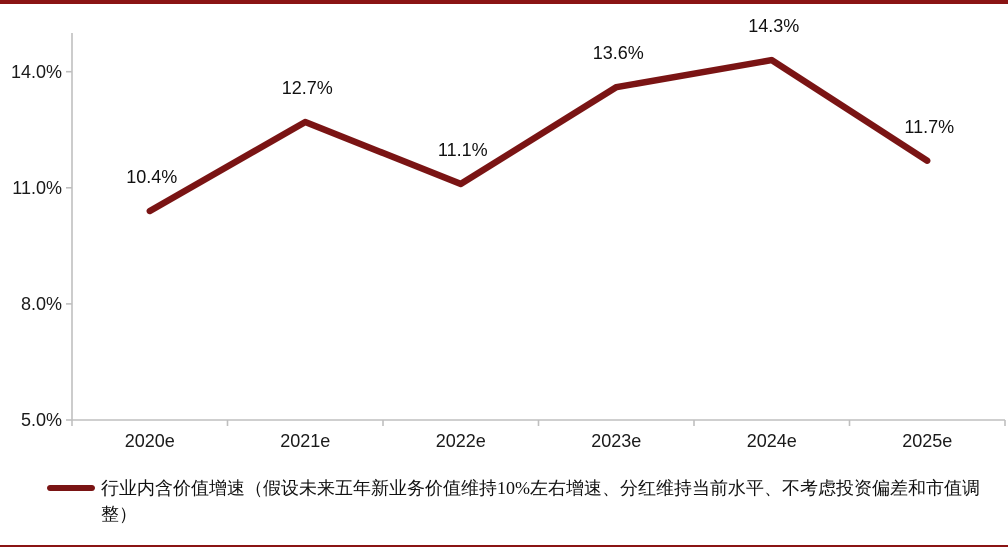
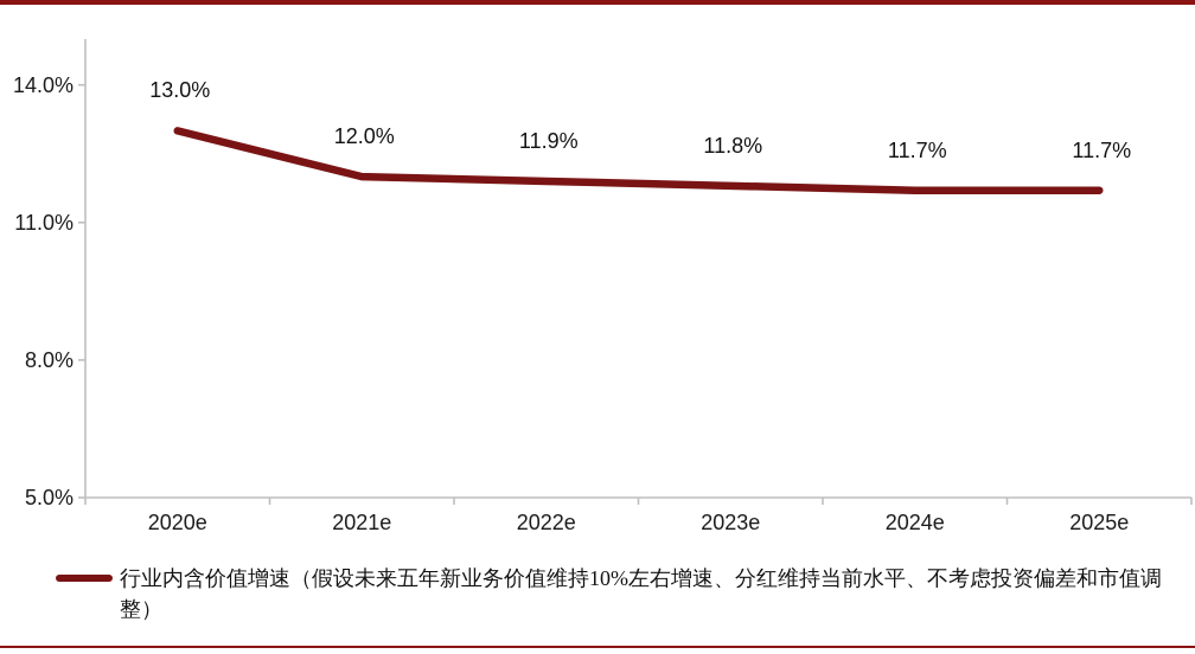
2020e: 10.4% -> 13.0%
2021e: 12.7% -> 12.0%
2022e: 11.1% -> 11.9%
2023e: 13.6% -> 11.8%
2024e: 14.3% -> 11.7%
